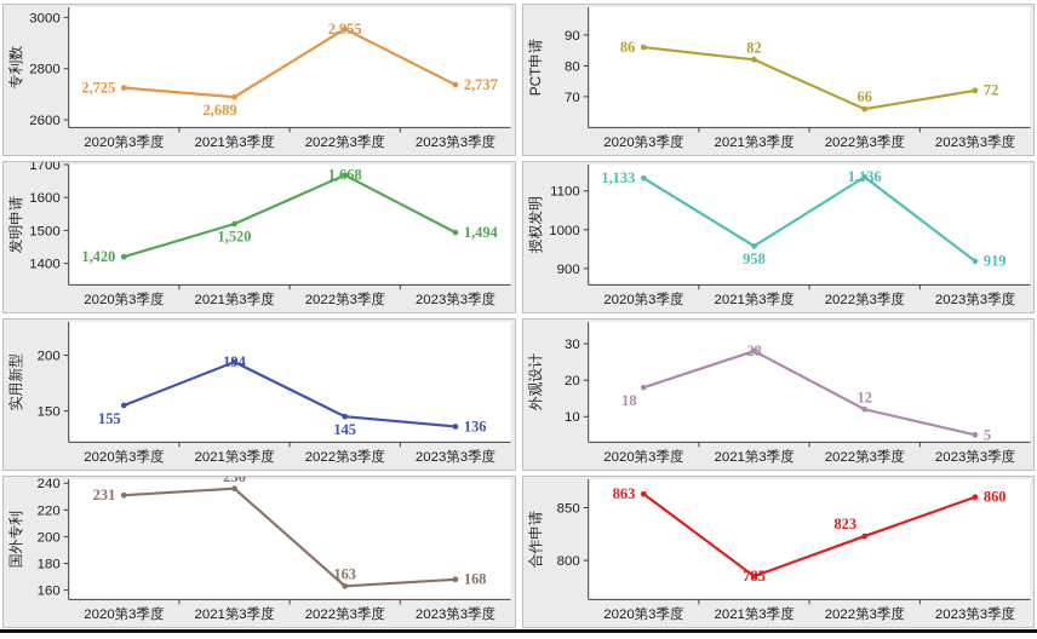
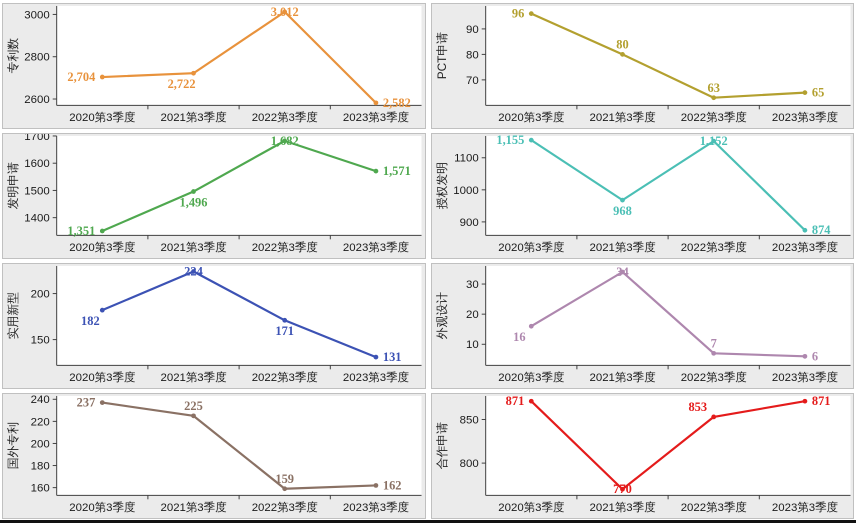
专利数/2020第3季度: 2,725 -> 2,704
专利数/2021第3季度: 2,689 -> 2,722
专利数/2022第3季度: 2,955 -> 3,012
专利数/2023第3季度: 2,737 -> 2,582
PCT申请/2020第3季度: 86 -> 96
PCT申请/2021第3季度: 82 -> 80
PCT申请/2022第3季度: 66 -> 63
PCT申请/2023第3季度: 72 -> 65
发明申请/2020第3季度: 1,420 -> 1,351
发明申请/2021第3季度: 1,520 -> 1,496
发明申请/2022第3季度: 1,668 -> 1,682
发明申请/2023第3季度: 1,494 -> 1,571
授权发明/2020第3季度: 1,133 -> 1,155
授权发明/2021第3季度: 958 -> 968
授权发明/2022第3季度: 1,136 -> 1,152
授权发明/2023第3季度: 919 -> 874
实用新型/2020第3季度: 155 -> 182
实用新型/2021第3季度: 194 -> 224
实用新型/2022第3季度: 145 -> 171
实用新型/2023第3季度: 136 -> 131
外观设计/2020第3季度: 18 -> 16
外观设计/2021第3季度: 28 -> 34
外观设计/2022第3季度: 12 -> 7
外观设计/2023第3季度: 5 -> 6
国外专利/2020第3季度: 231 -> 237
国外专利/2021第3季度: 236 -> 225
国外专利/2022第3季度: 163 -> 159
国外专利/2023第3季度: 168 -> 162
合作申请/2020第3季度: 863 -> 871
合作申请/2021第3季度: 785 -> 770
合作申请/2022第3季度: 823 -> 853
合作申请/2023第3季度: 860 -> 871
